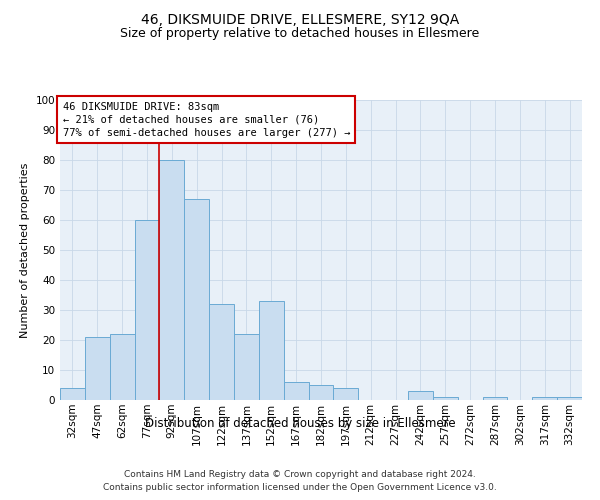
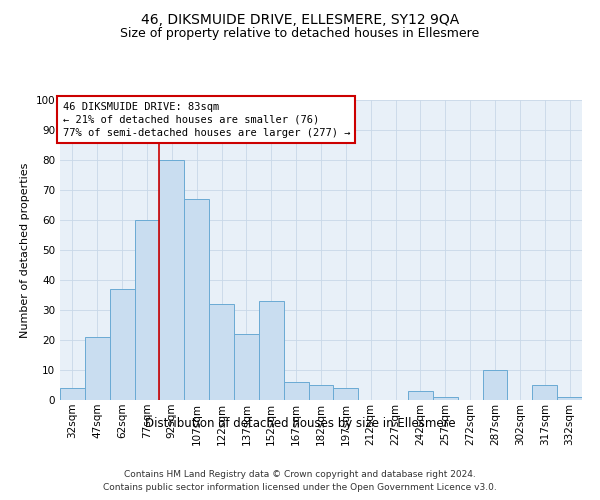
62sqm: 22 -> 37
287sqm: 1 -> 10
317sqm: 1 -> 5
